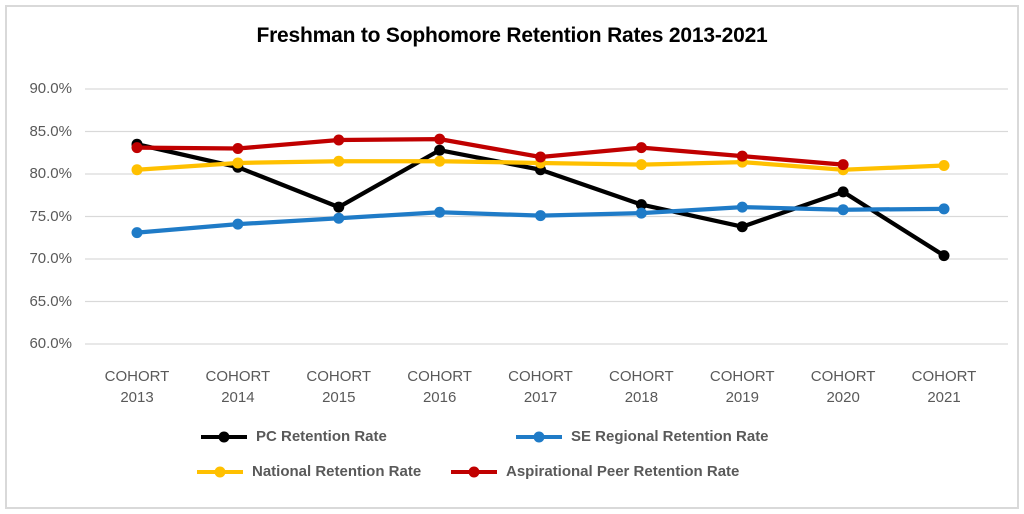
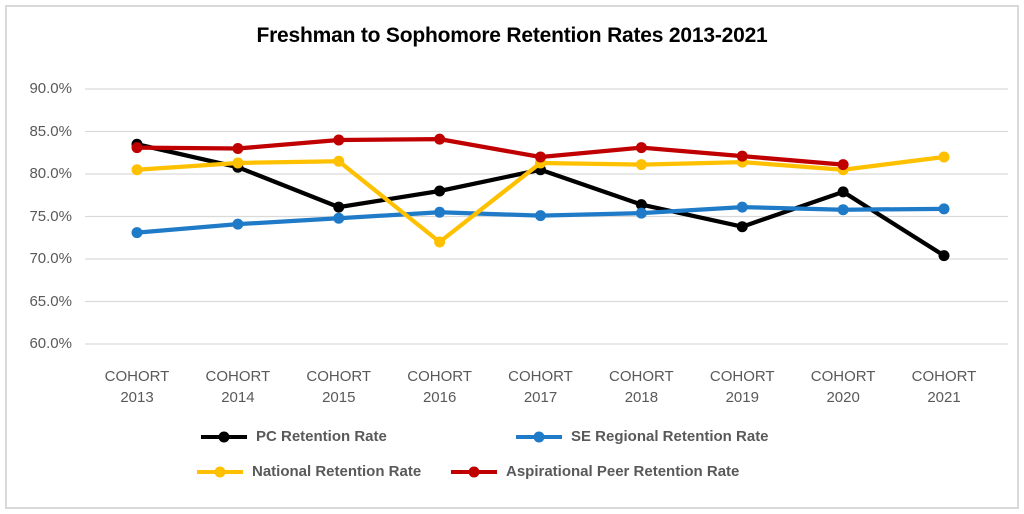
PC Retention Rate/COHORT 2016: 83% -> 78%
National Retention Rate/COHORT 2016: 82% -> 72%
National Retention Rate/COHORT 2021: 81% -> 82%
